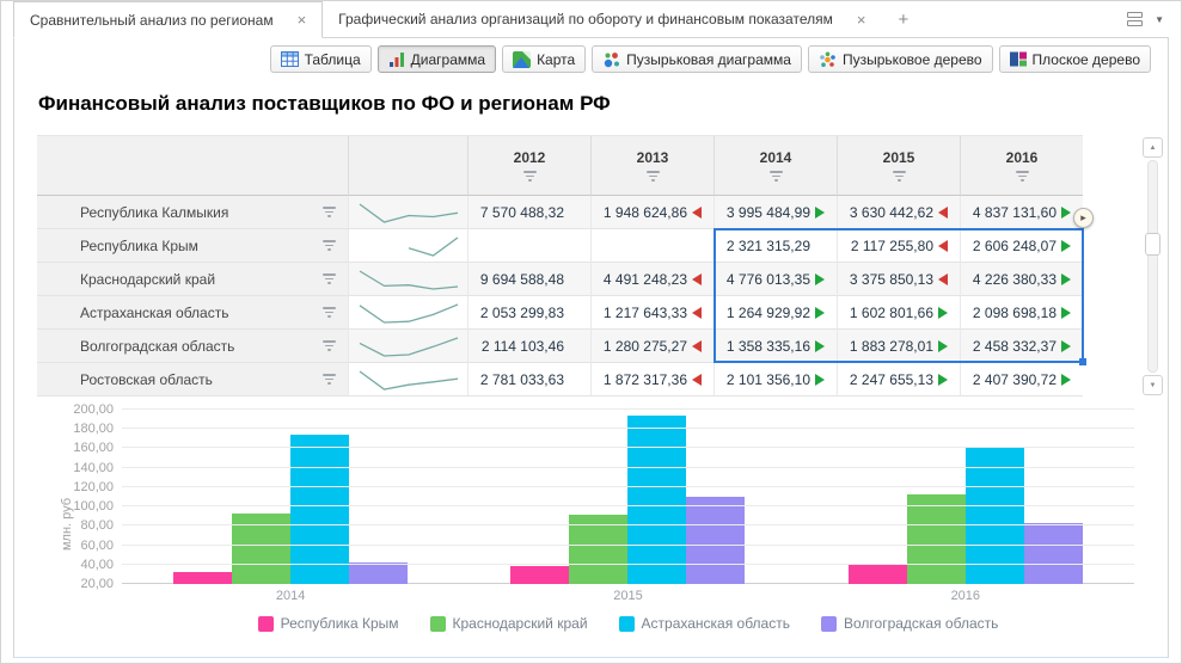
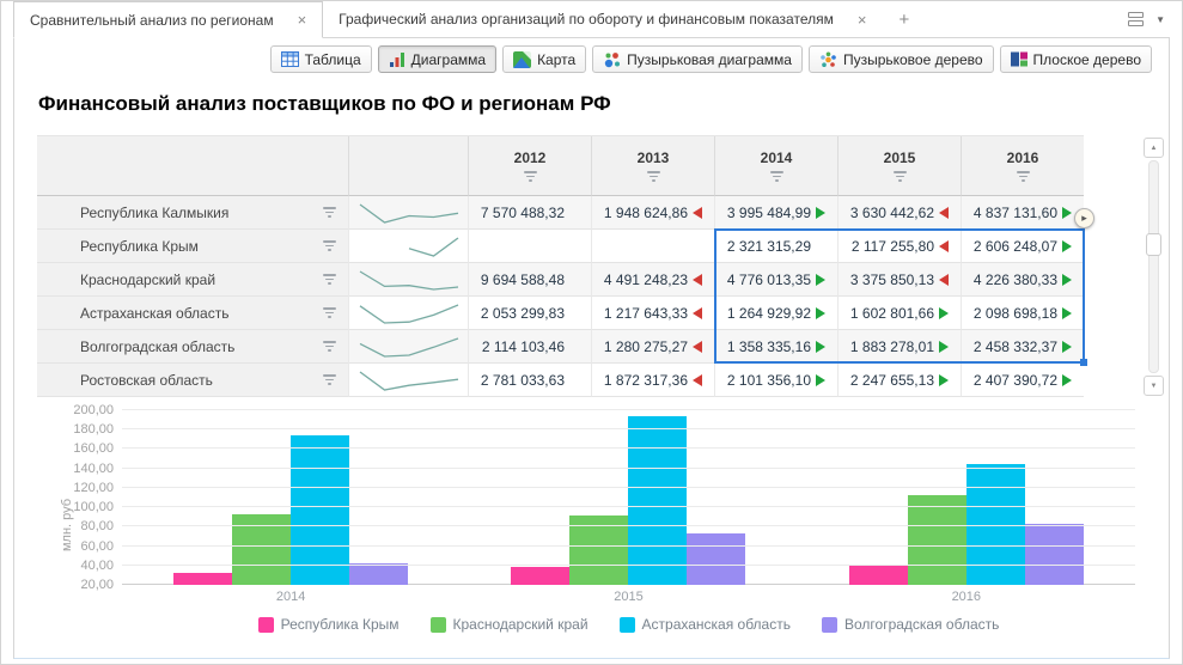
Волгоградская область/2015: 110 -> 70
Астраханская область/2016: 160 -> 140
